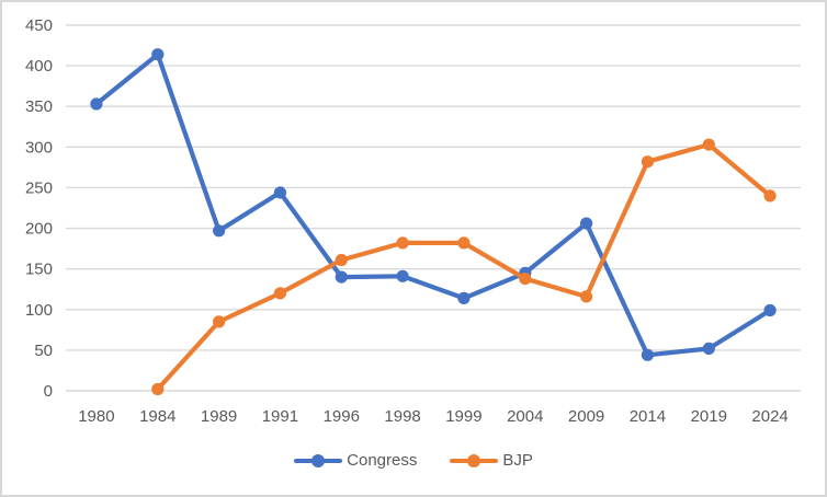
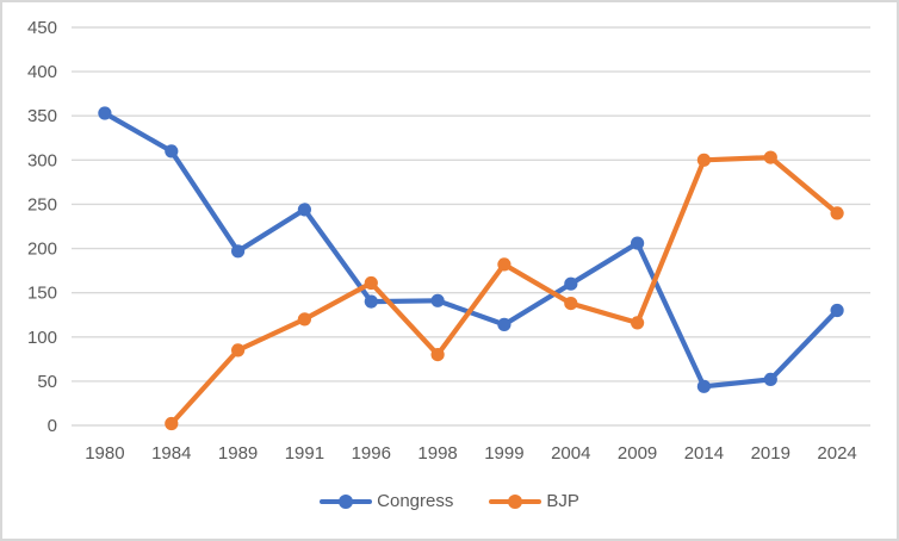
Congress/1984: 410 -> 310
BJP/1998: 180 -> 80
Congress/2004: 140 -> 160
BJP/2014: 280 -> 300
Congress/2024: 100 -> 130
